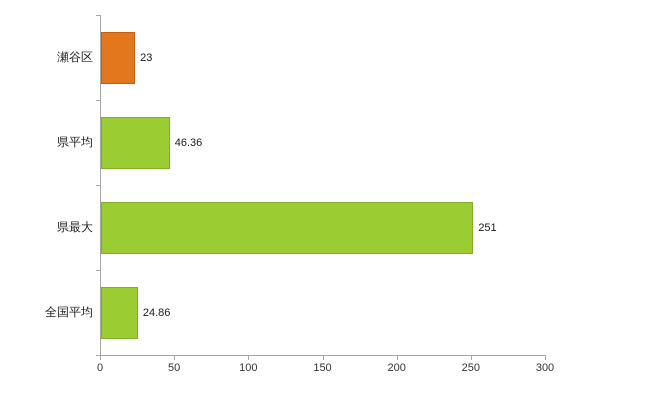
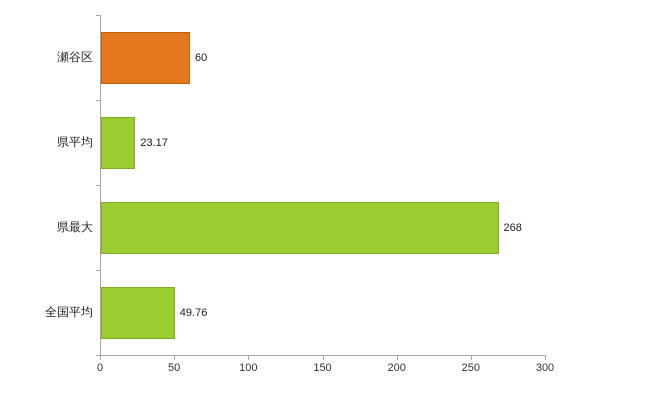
瀬谷区: 23 -> 60
県平均: 46.36 -> 23.17
県最大: 251 -> 268
全国平均: 24.86 -> 49.76
